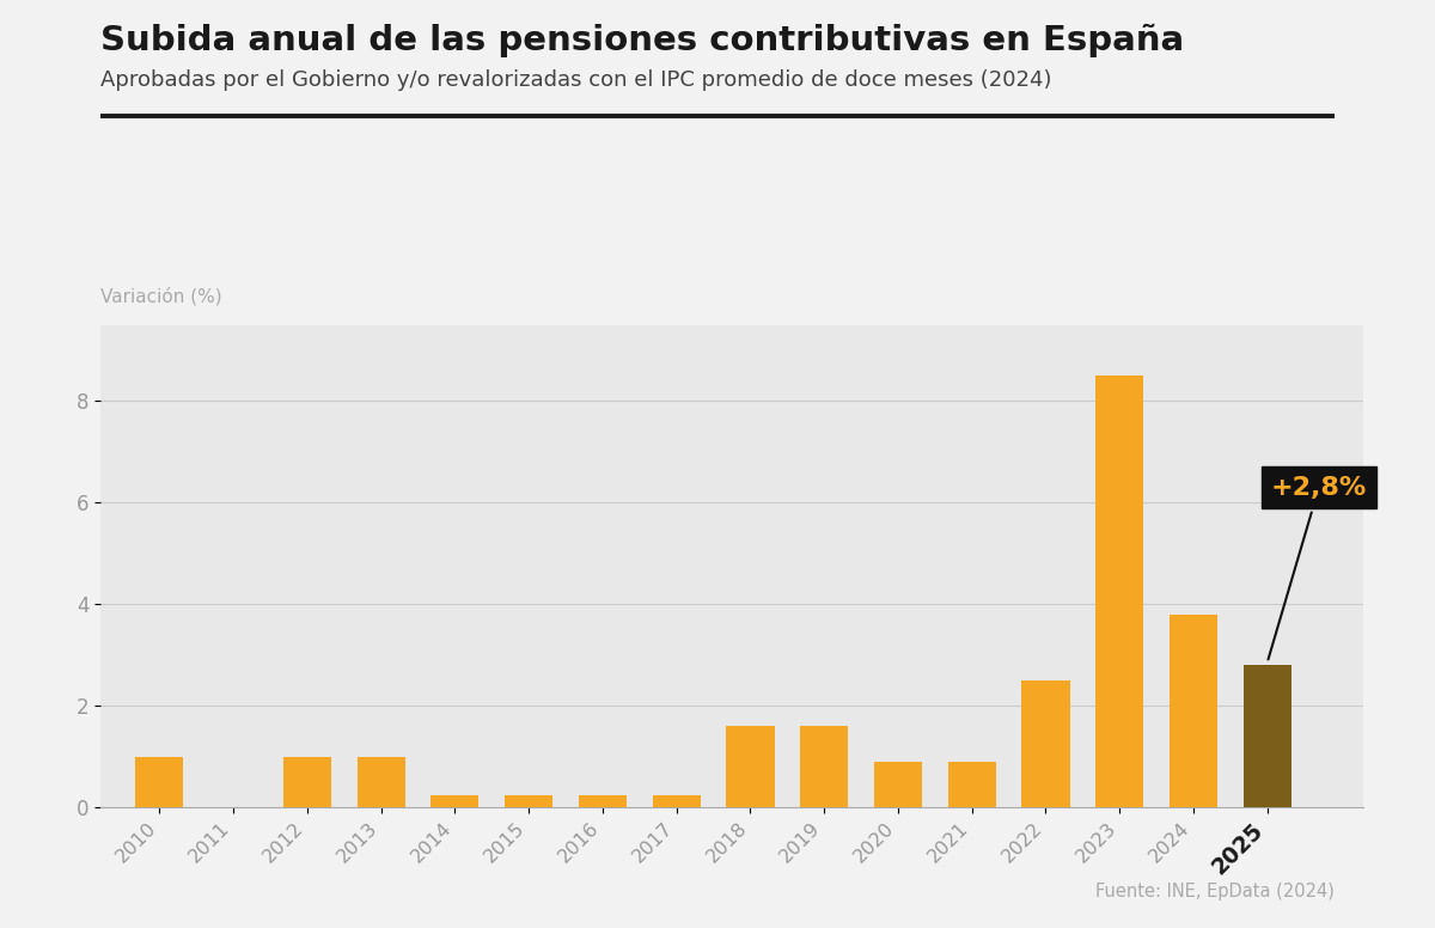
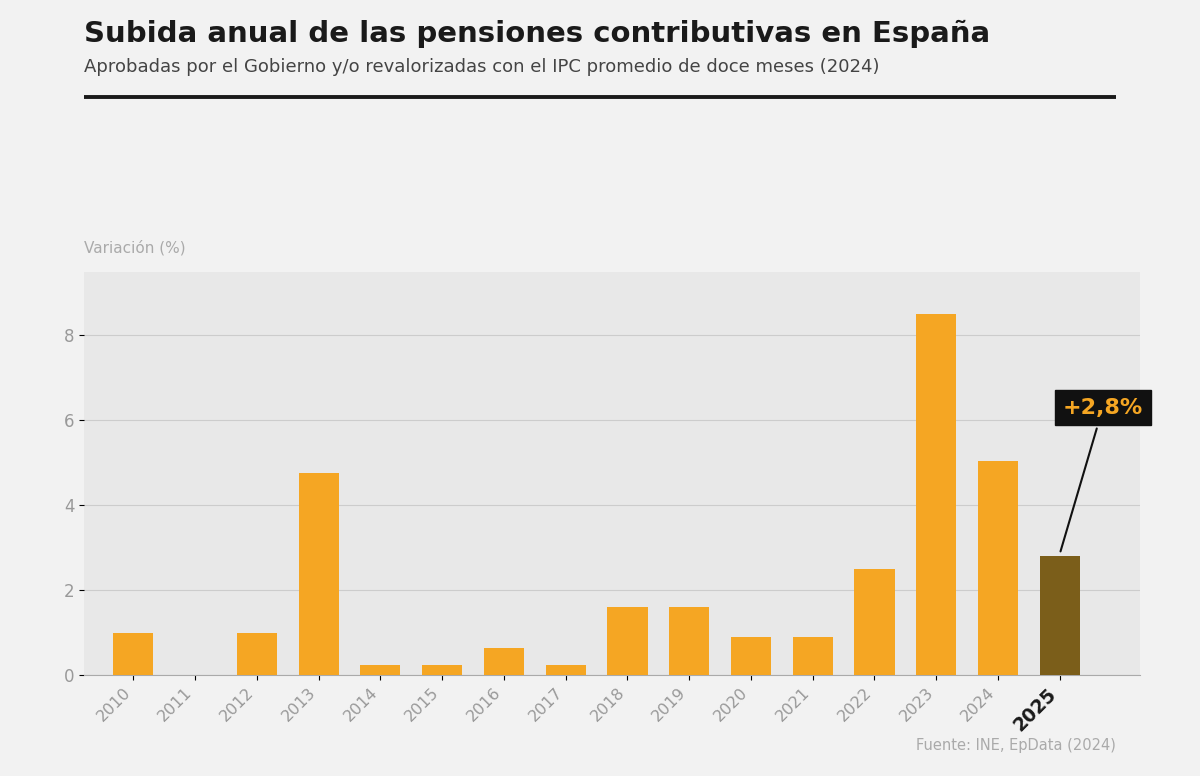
2013: 1.00 -> 4.75
2016: 0.25 -> 0.65
2024: 3.80 -> 5.05
